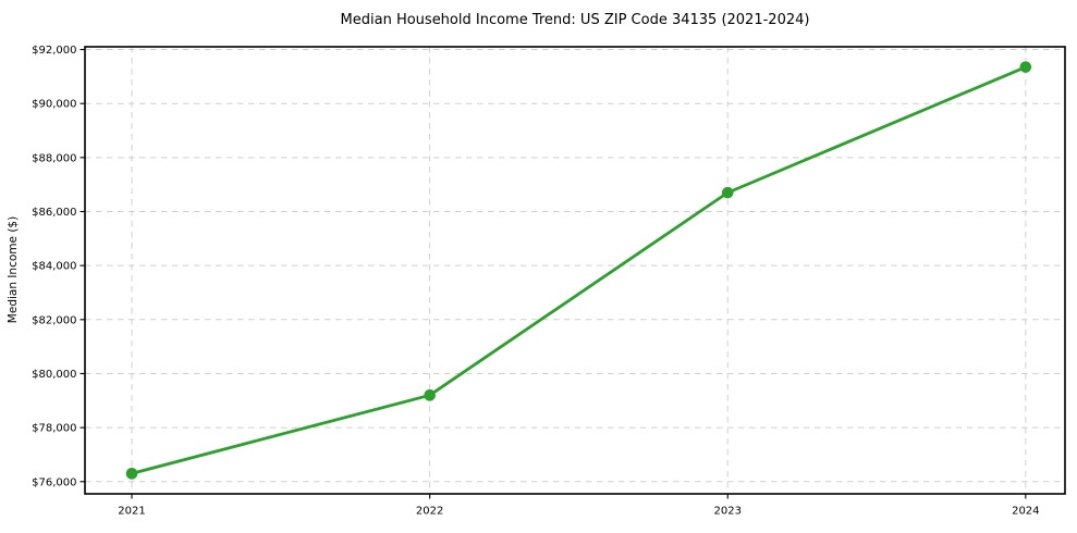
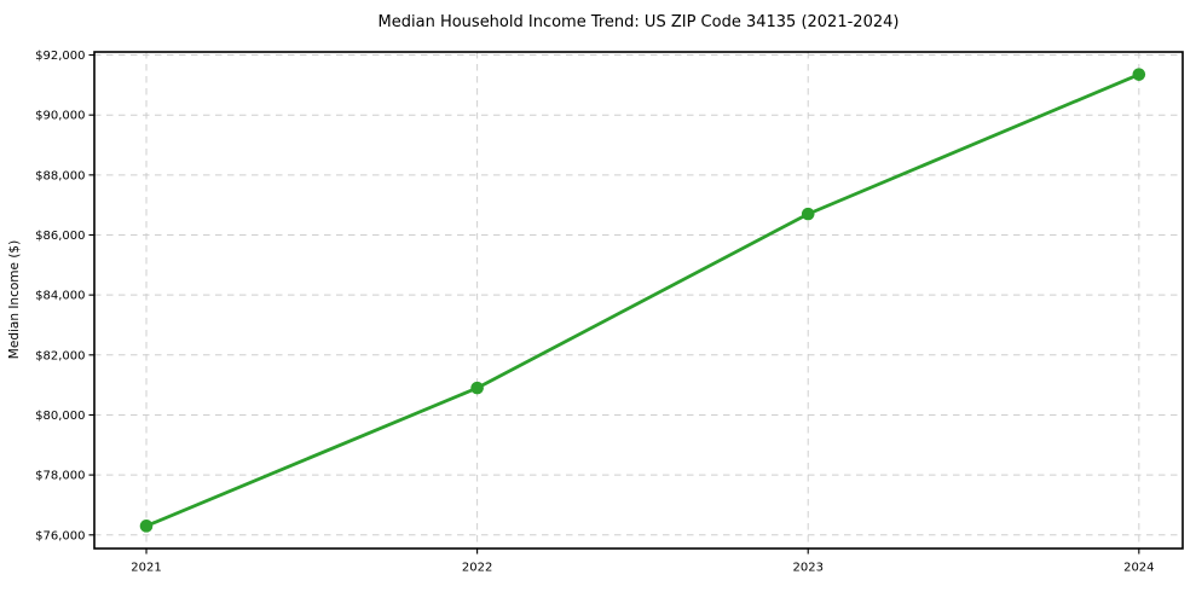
2022: $79200 -> $80900
